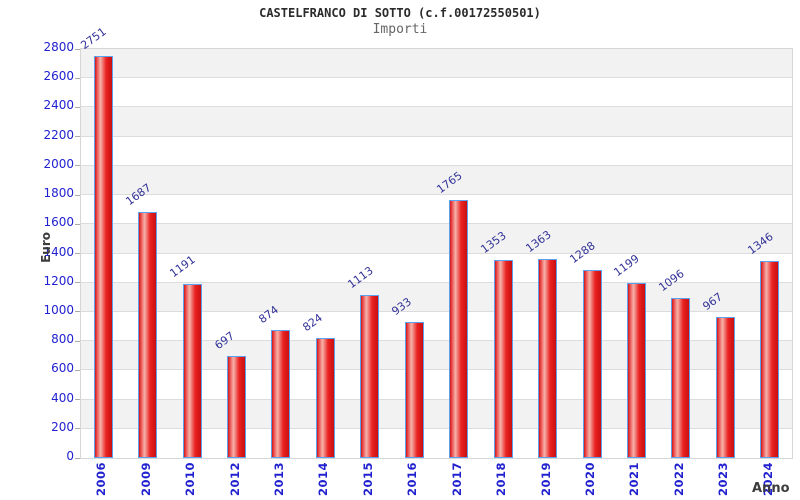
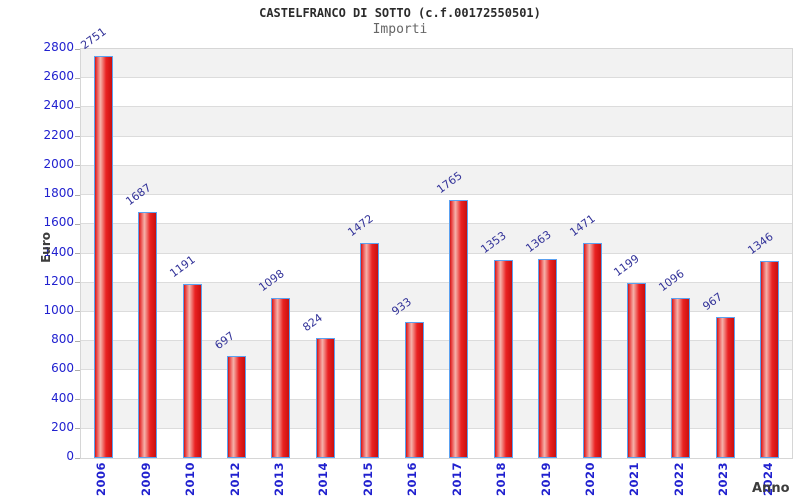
2013: 874 -> 1098
2015: 1113 -> 1472
2020: 1288 -> 1471
